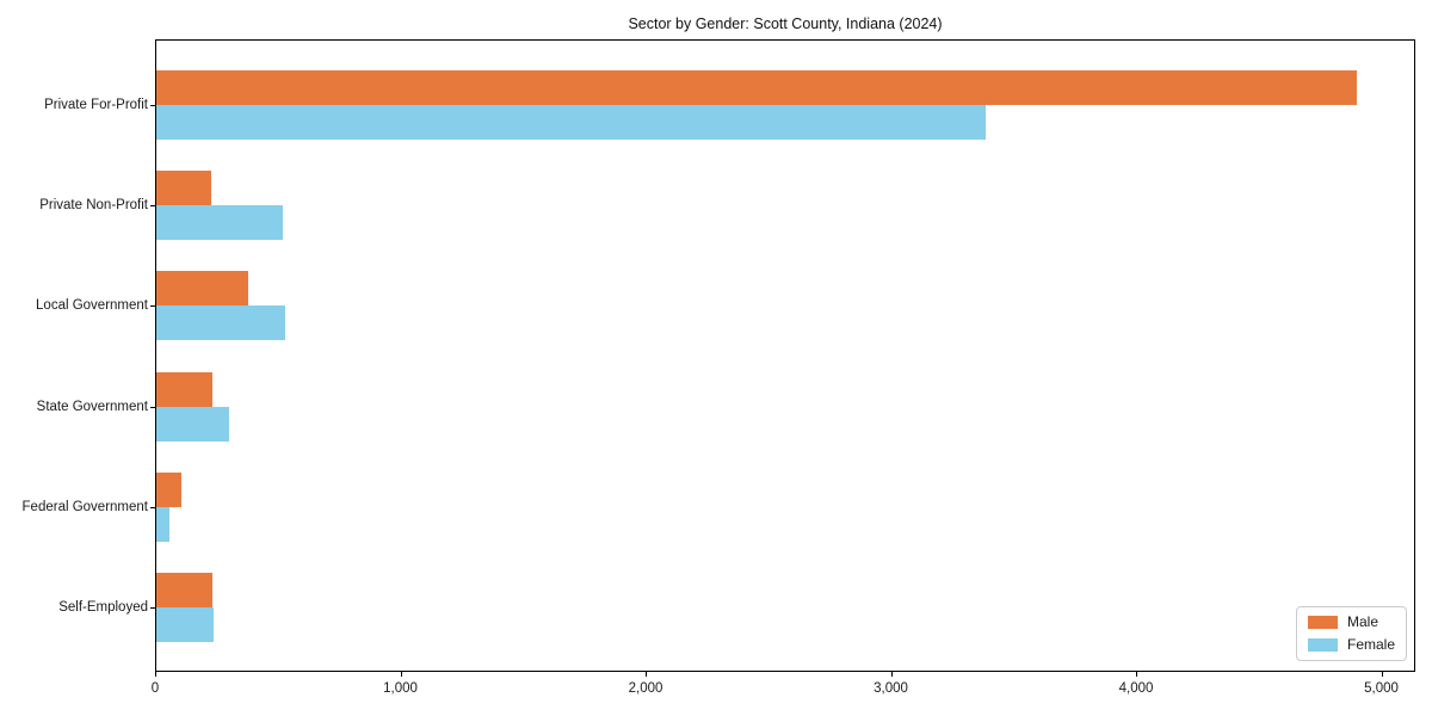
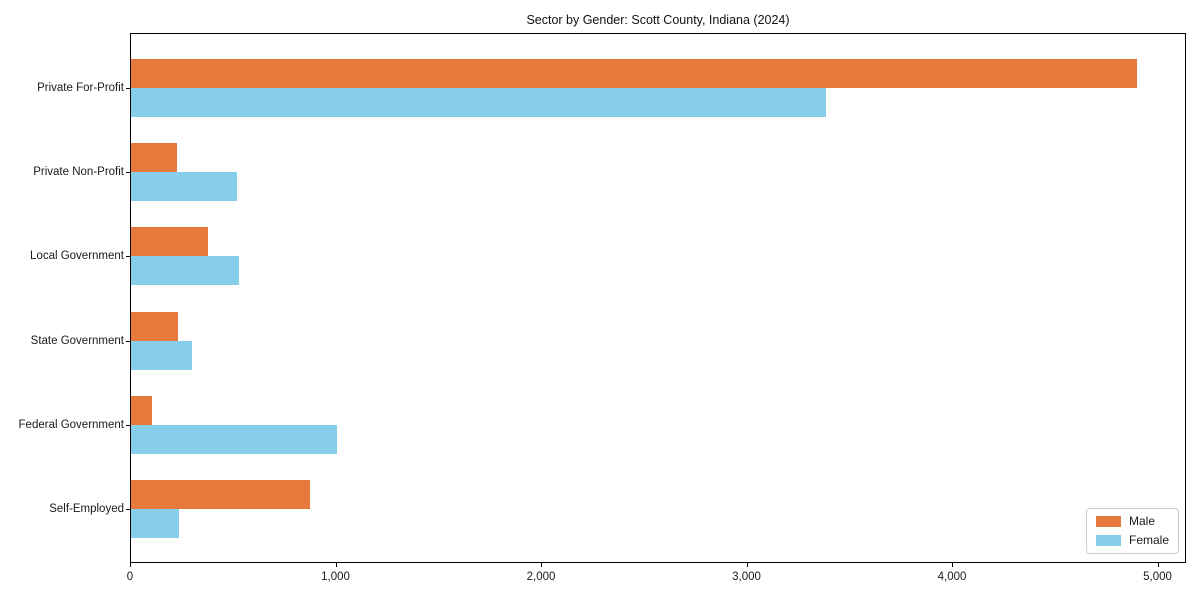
Female/Federal Government: 60 -> 1000
Male/Self-Employed: 230 -> 870
